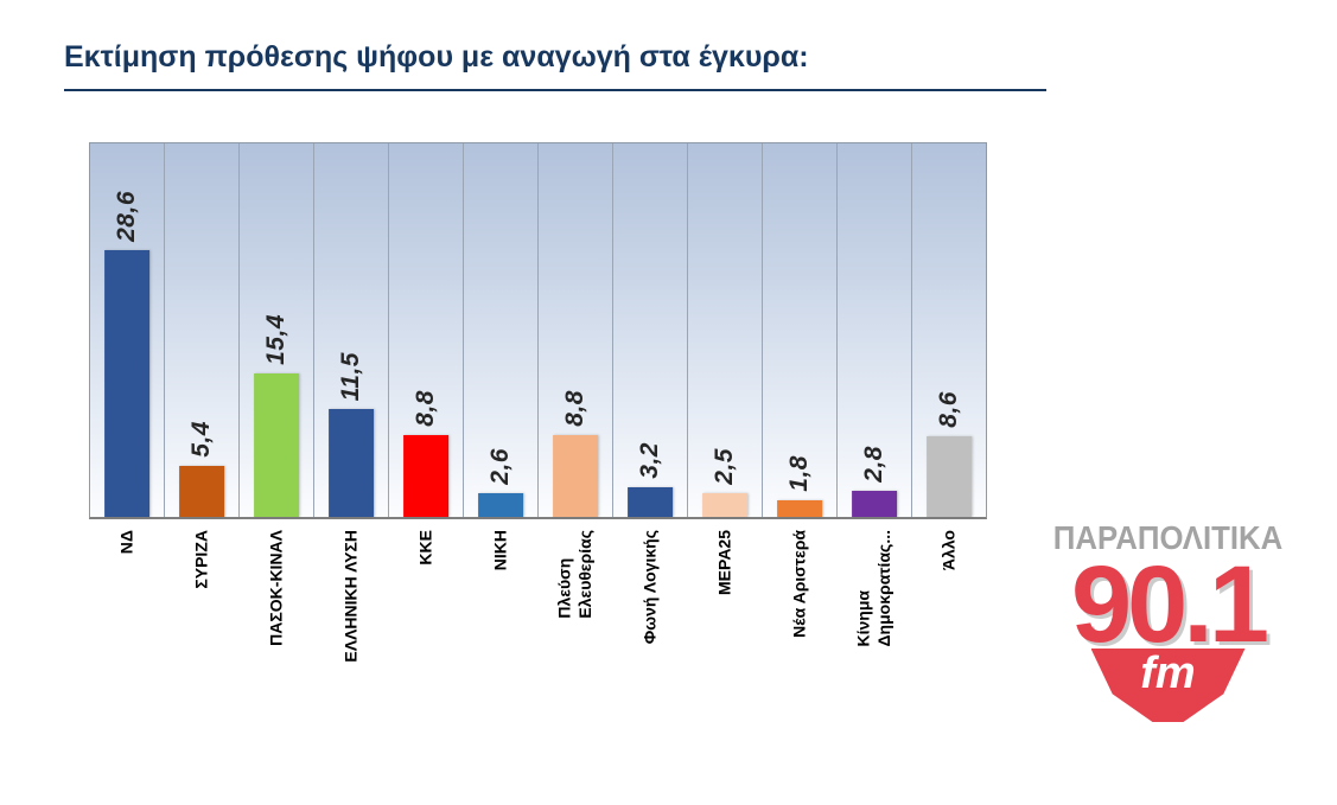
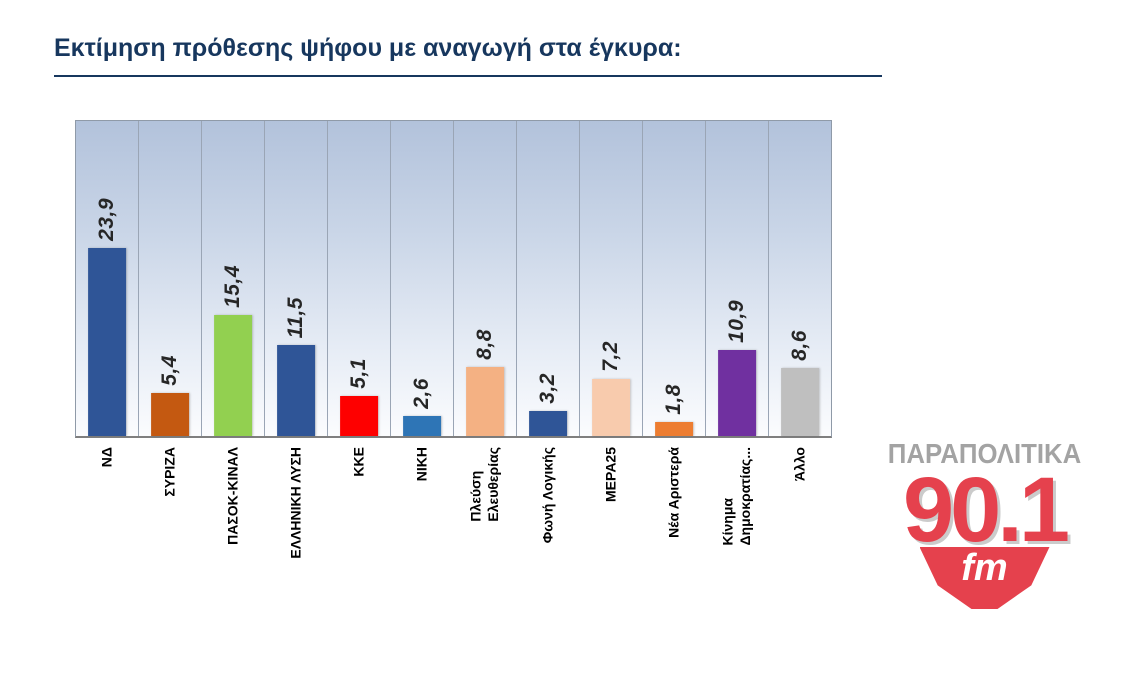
ΝΔ: 28,6 -> 23,9
ΚΚΕ: 8,8 -> 5,1
ΜΕΡΑ25: 2,5 -> 7,2
Κίνημα Δημοκρατίας...: 2,8 -> 10,9
